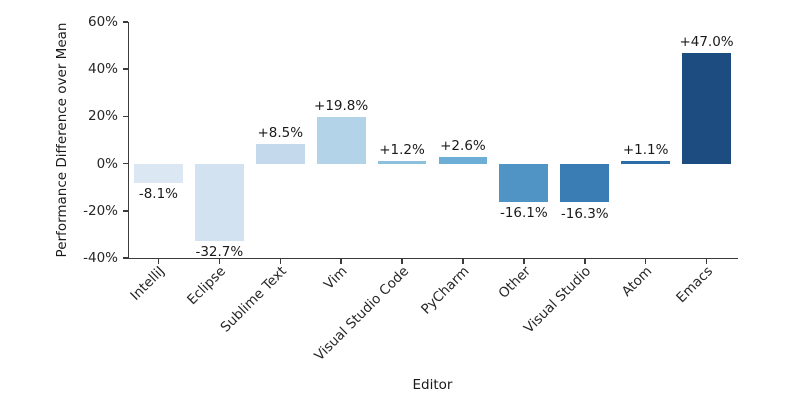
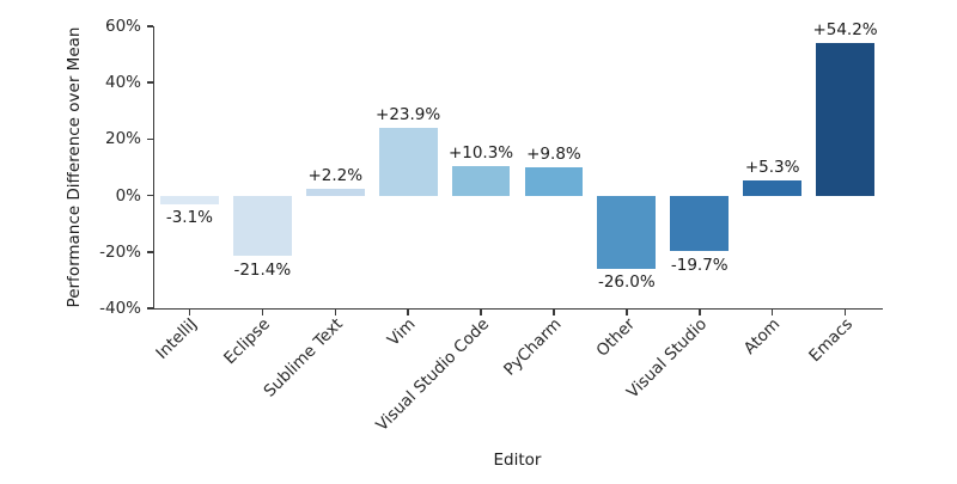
IntelliJ: -8.1% -> -3.1%
Eclipse: -32.7% -> -21.4%
Sublime Text: +8.5% -> +2.2%
Vim: +19.8% -> +23.9%
Visual Studio Code: +1.2% -> +10.3%
PyCharm: +2.6% -> +9.8%
Other: -16.1% -> -26.0%
Visual Studio: -16.3% -> -19.7%
Atom: +1.1% -> +5.3%
Emacs: +47.0% -> +54.2%
